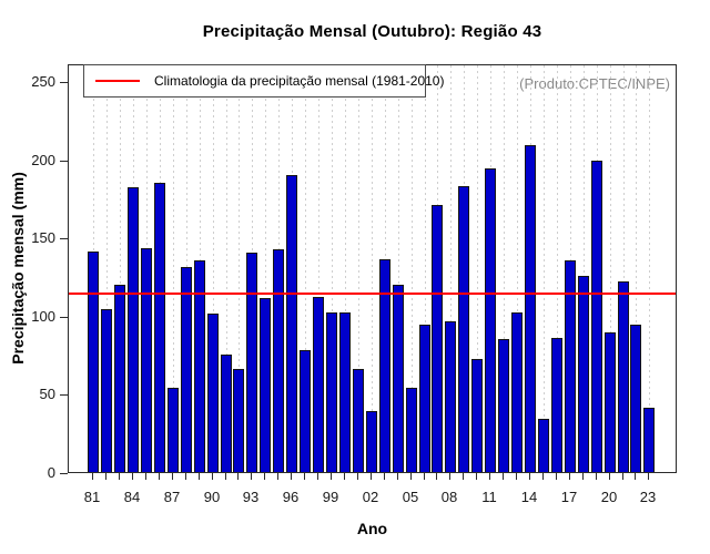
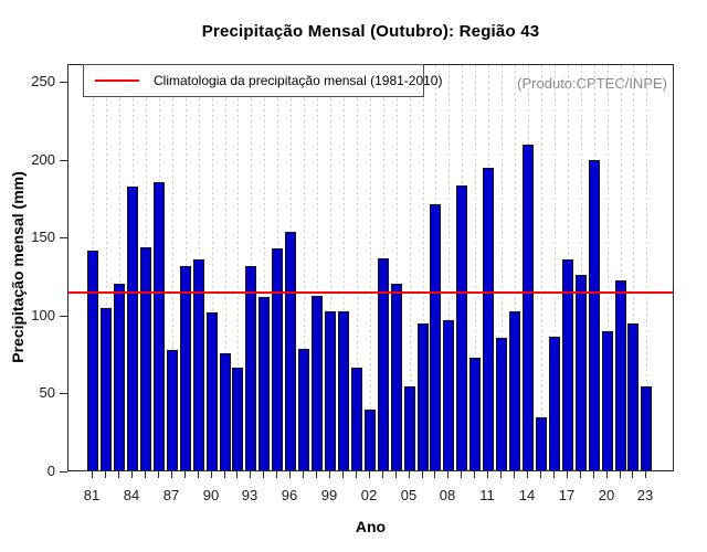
87: 54 -> 77
93: 140 -> 131
96: 190 -> 153
23: 41 -> 54
